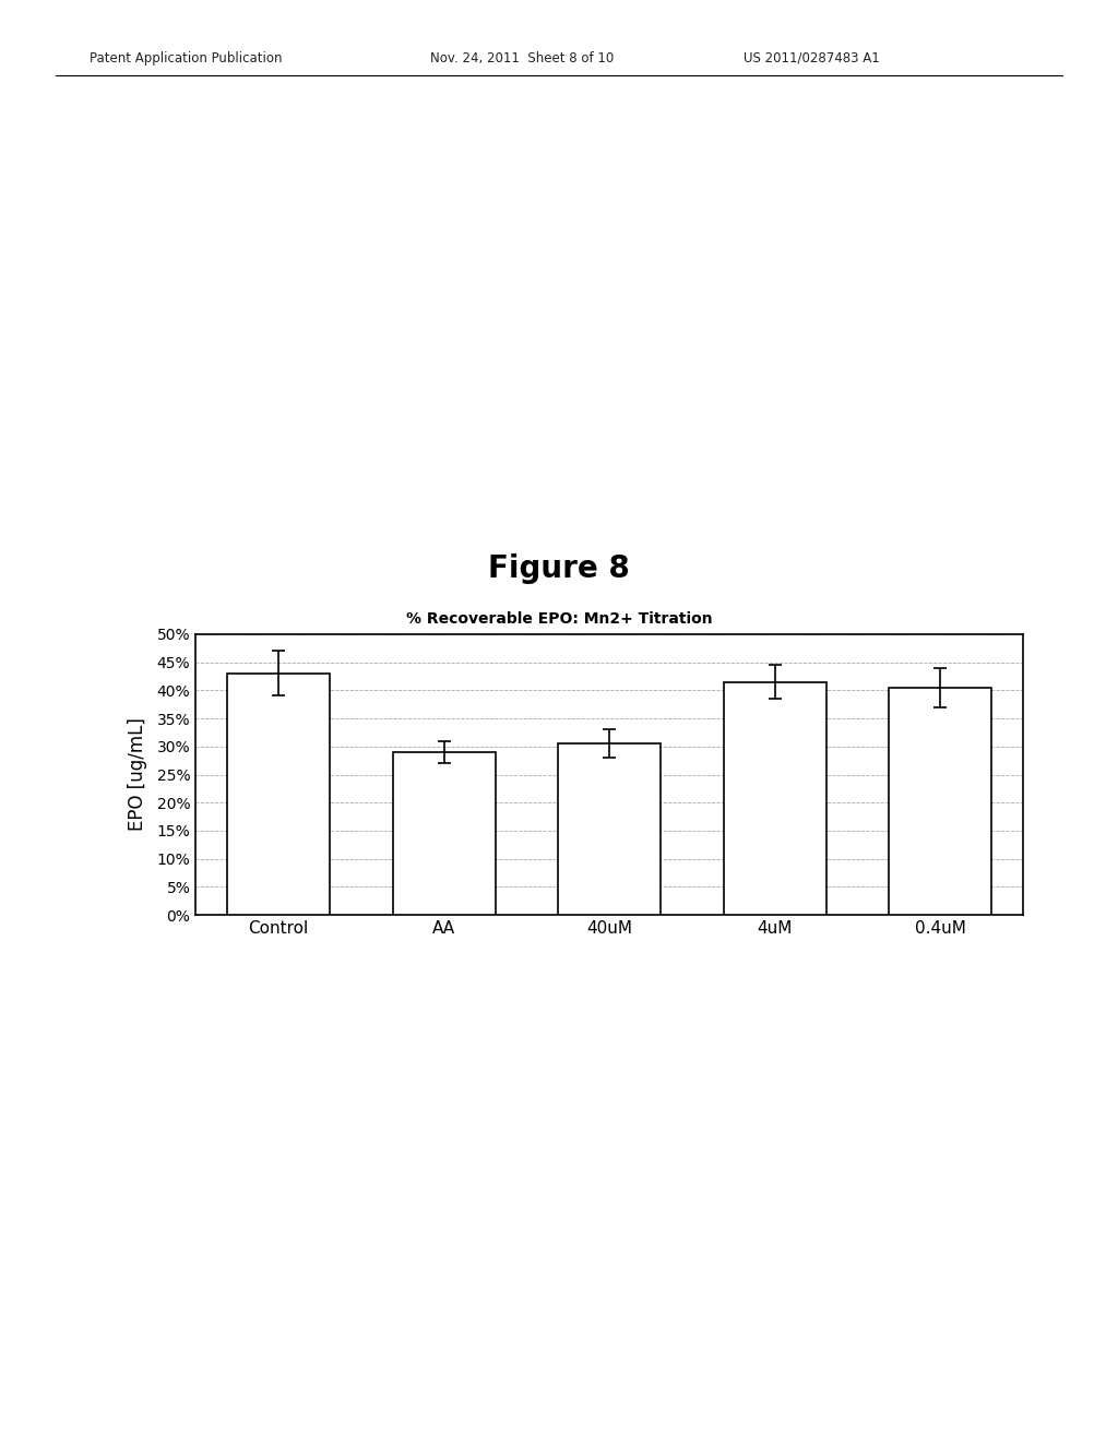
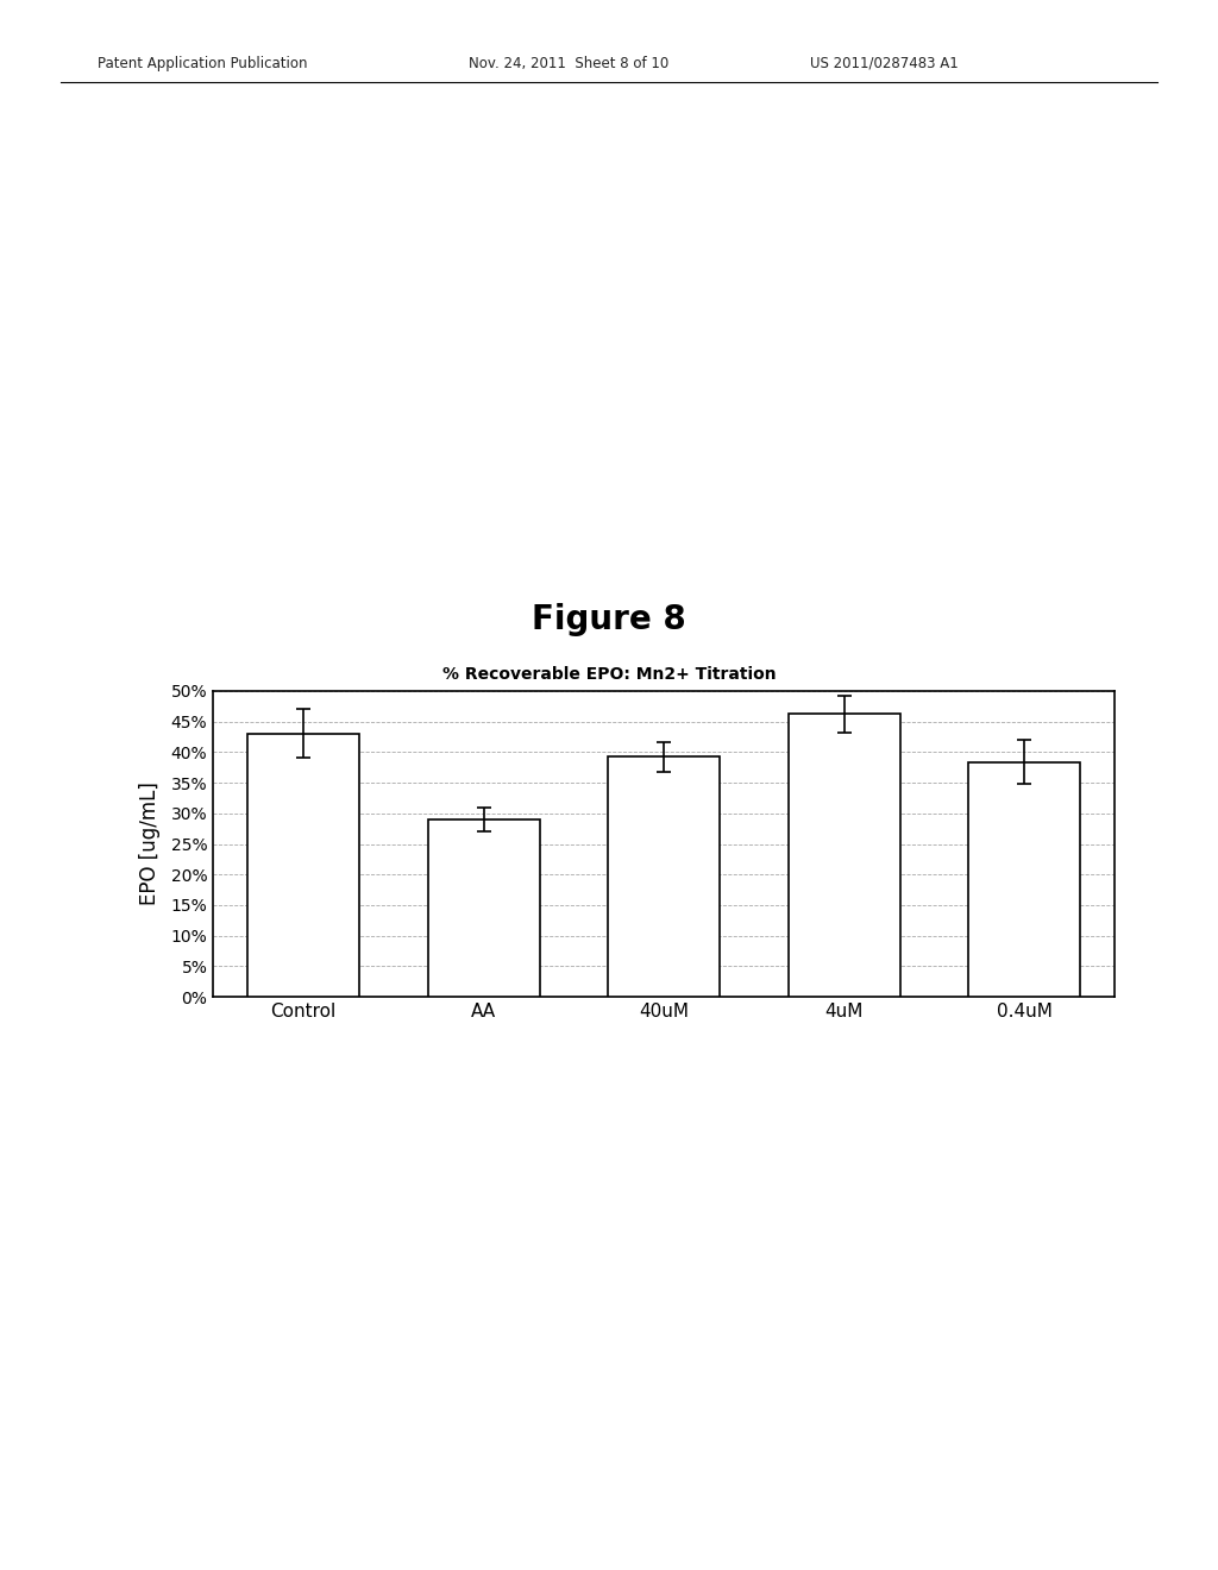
40uM: 30.5% -> 39.2%
4uM: 41.5% -> 46.2%
0.4uM: 40.5% -> 38.4%
